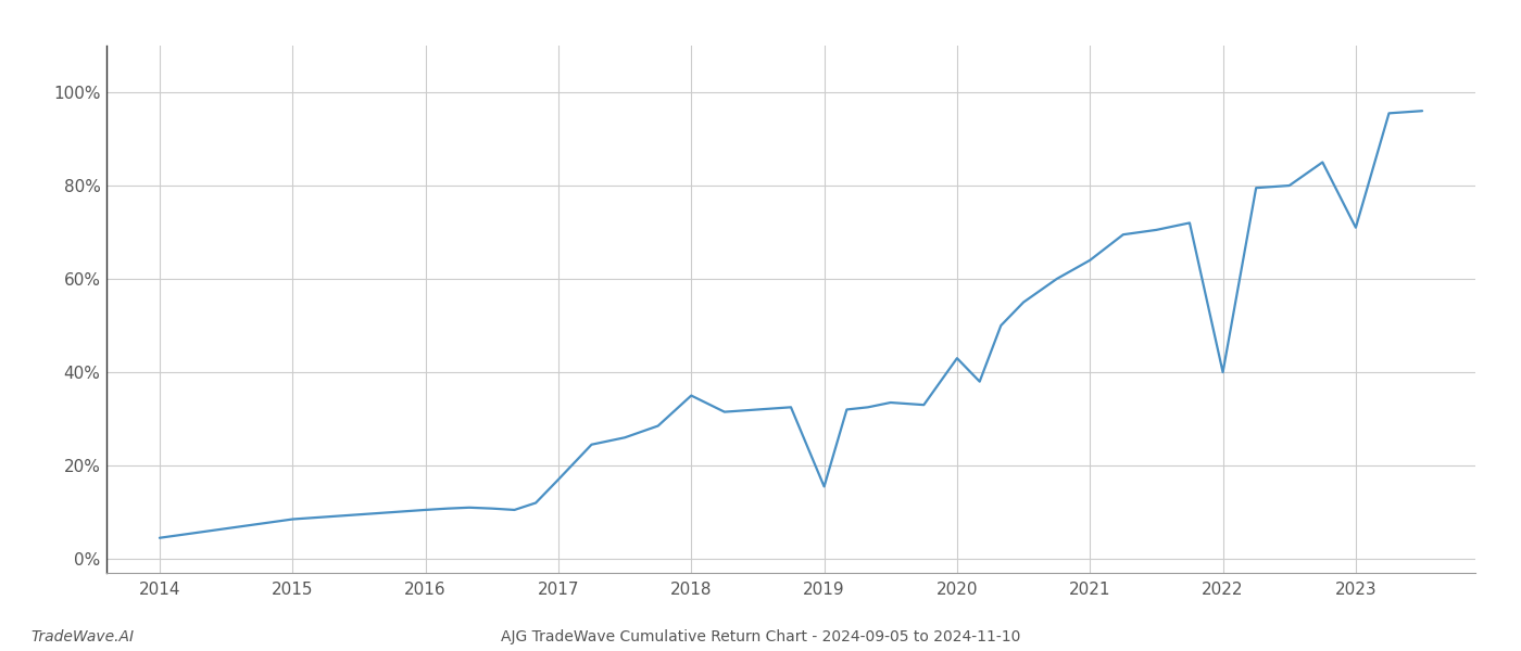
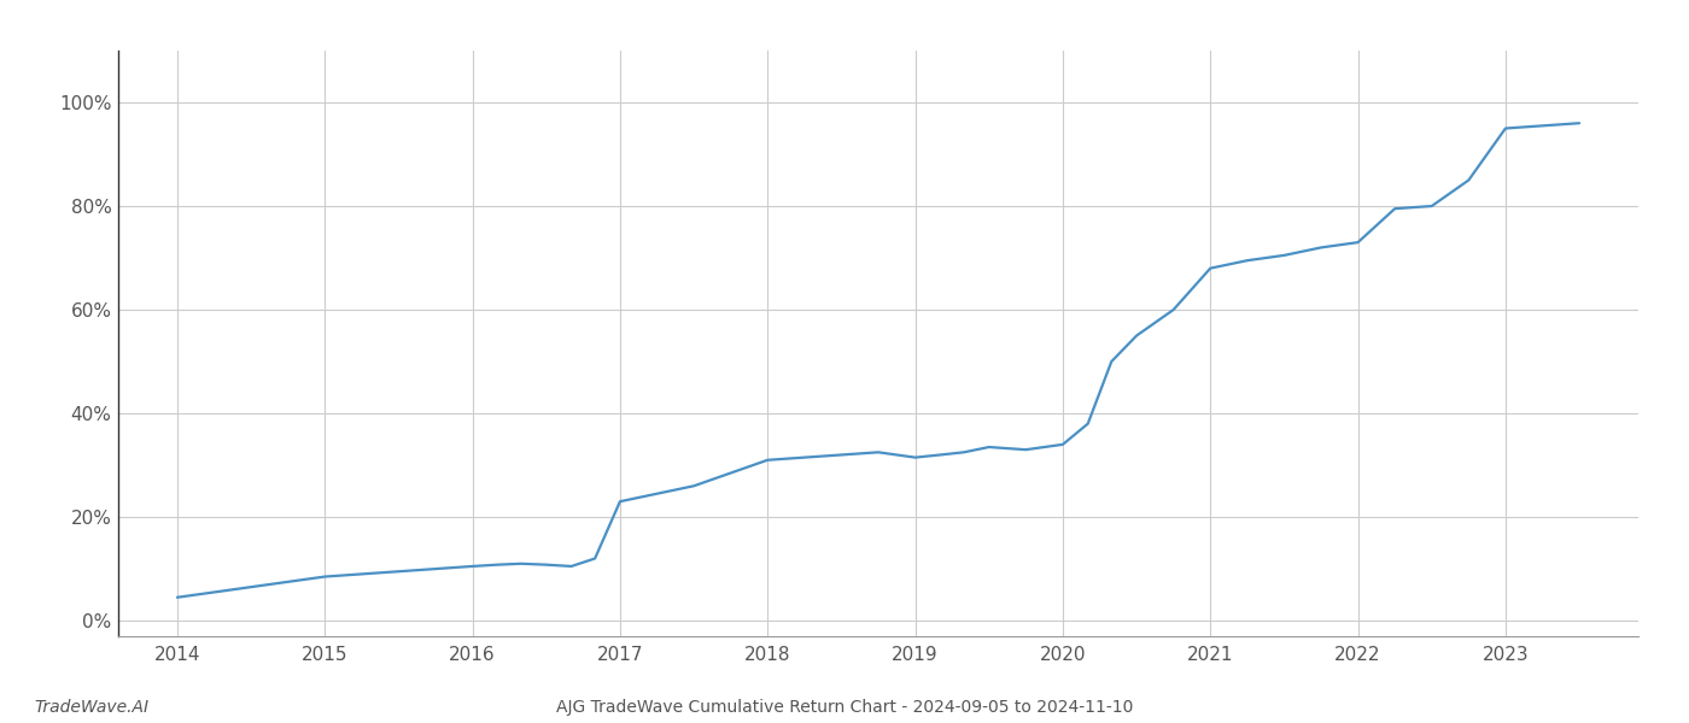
2017: 17.0% -> 23.0%
2018: 35.0% -> 31.0%
2019: 15.5% -> 31.5%
2020: 43.0% -> 34.0%
2021: 64.0% -> 68.0%
2022: 40.0% -> 73.0%
2023: 71.0% -> 95.0%
